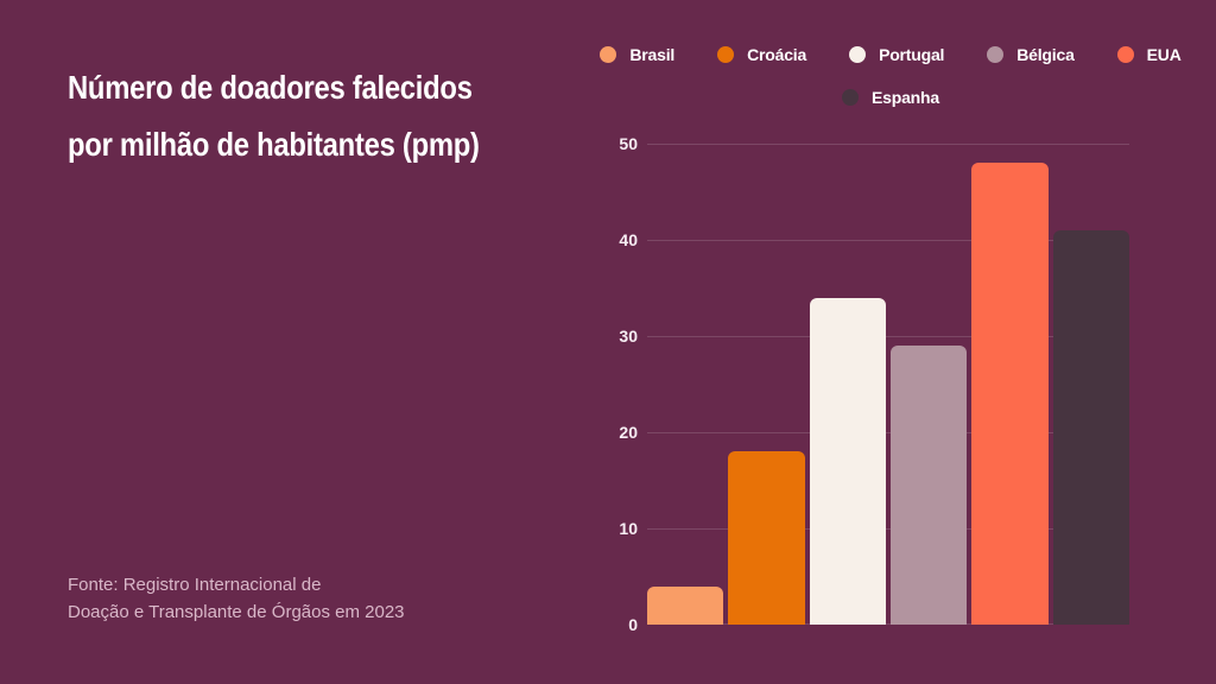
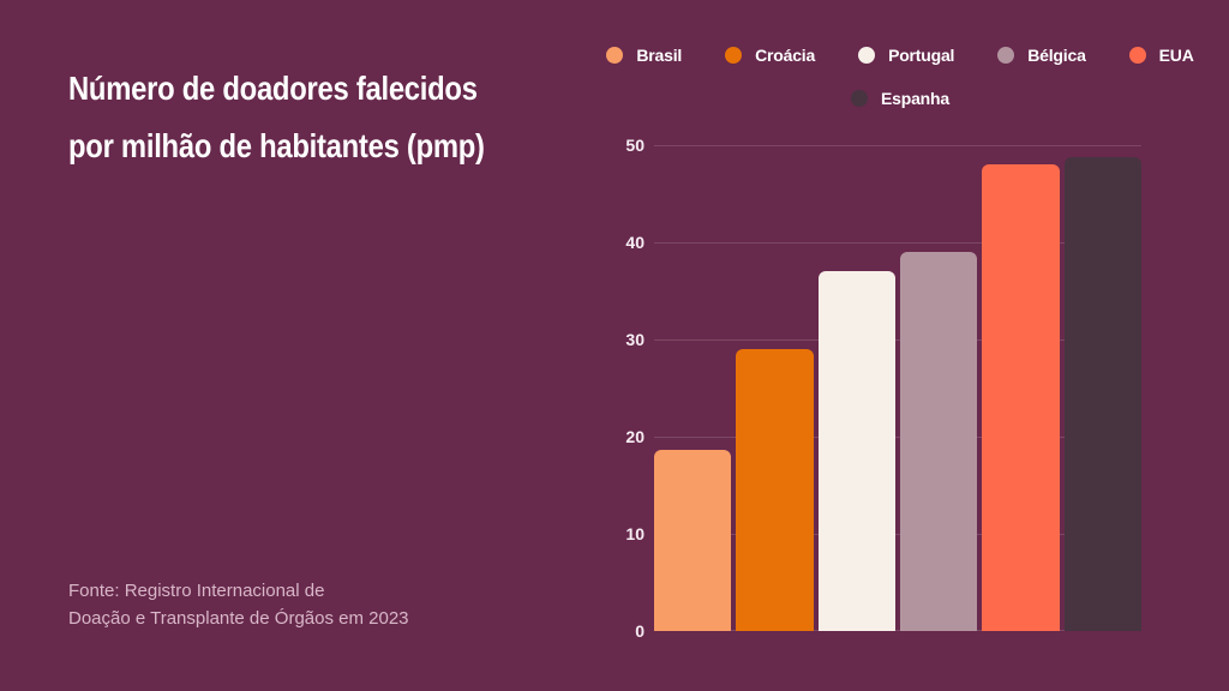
Brasil: 4 -> 19
Croácia: 18 -> 29
Portugal: 34 -> 37
Bélgica: 29 -> 39
Espanha: 41 -> 49
